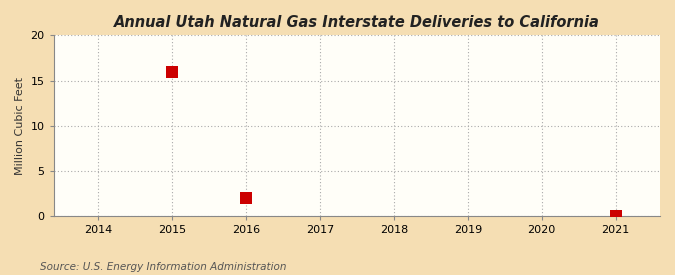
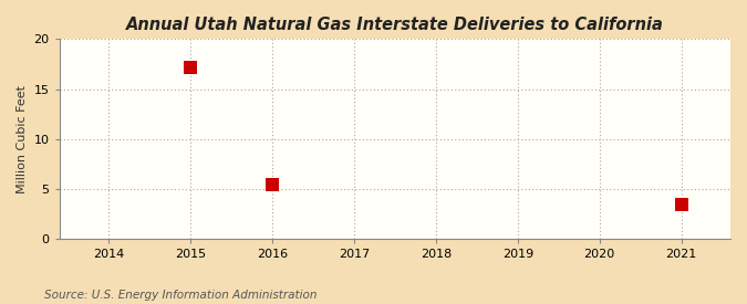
2015: 15.9 -> 17.2
2016: 2.0 -> 5.4
2021: 0.1 -> 3.4
